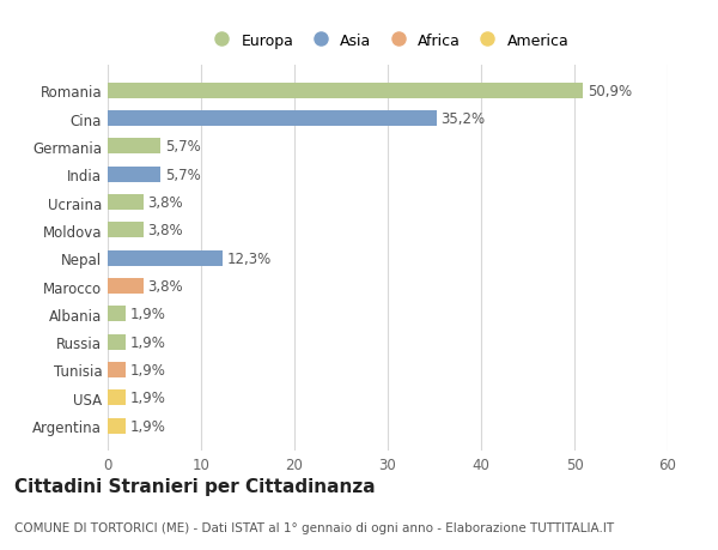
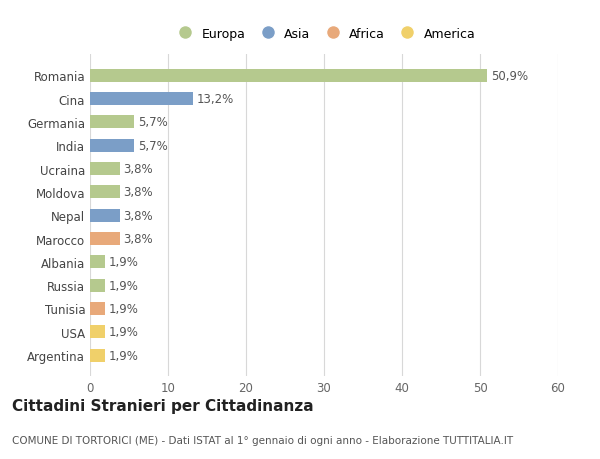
Cina: 35,2% -> 13,2%
Nepal: 12,3% -> 3,8%
